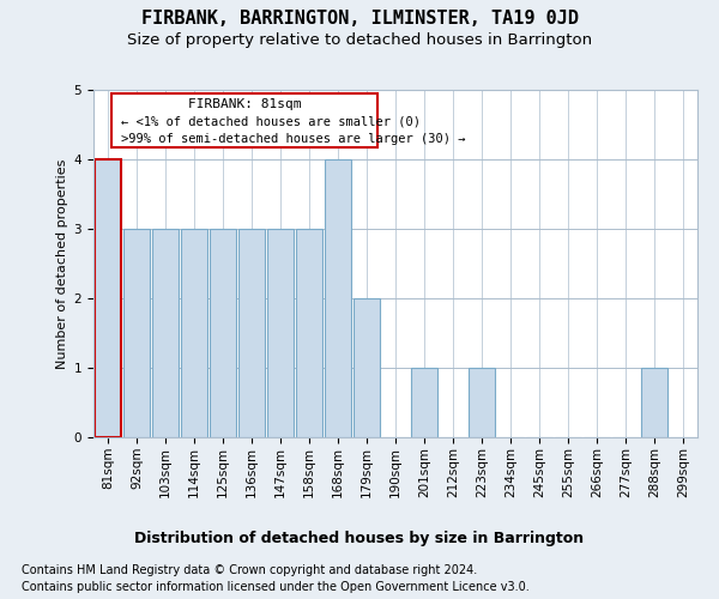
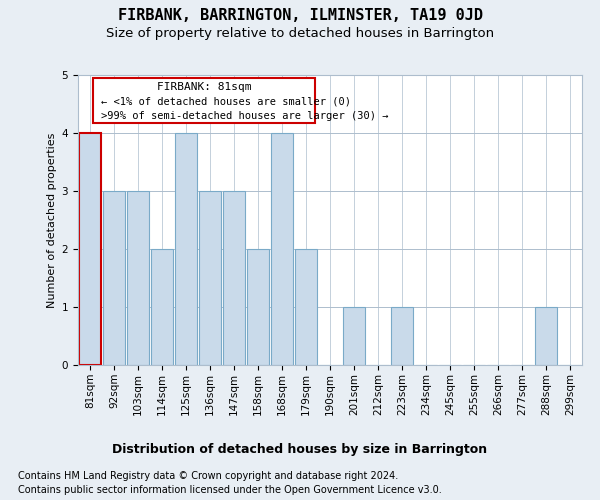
114sqm: 3 -> 2
125sqm: 3 -> 4
158sqm: 3 -> 2
